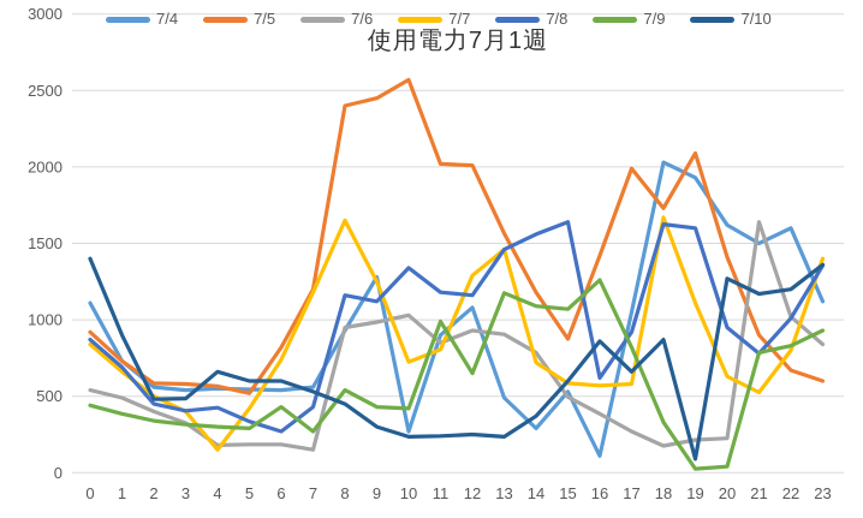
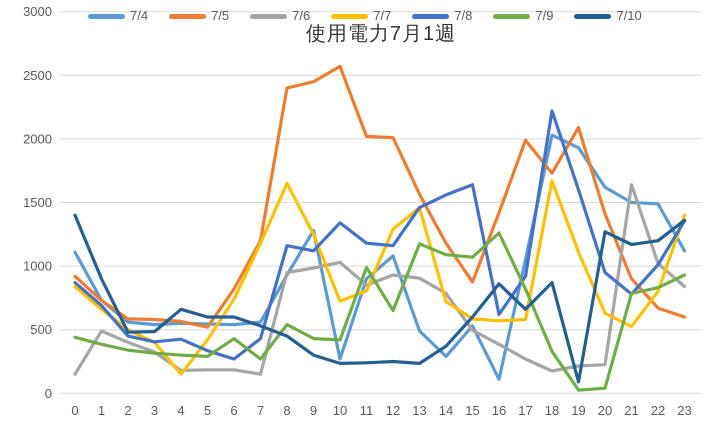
7/6/0: 540 -> 150
7/8/18: 1620 -> 2220
7/4/22: 1600 -> 1490
